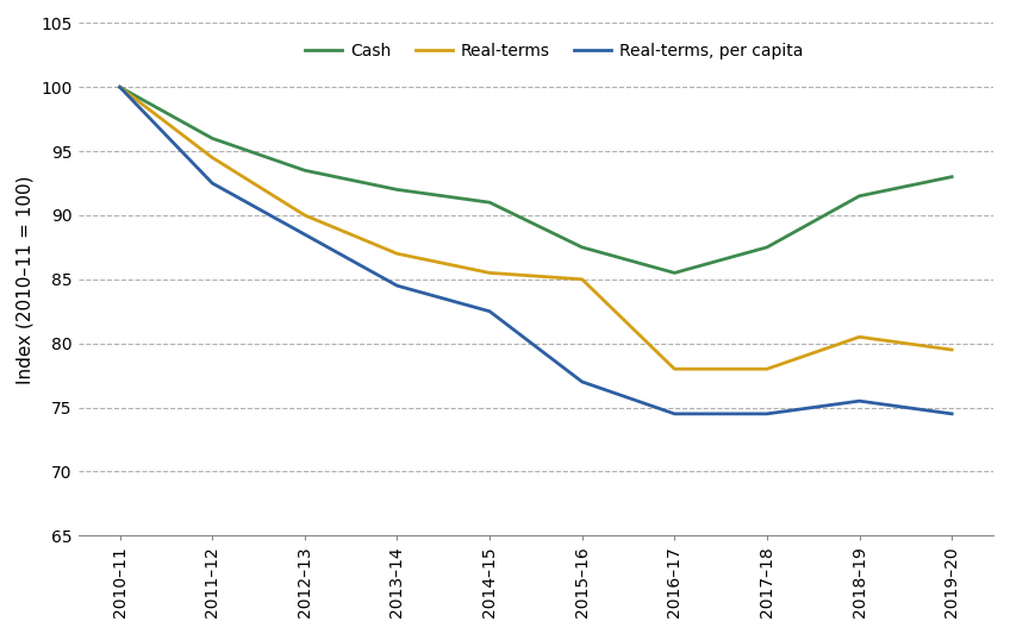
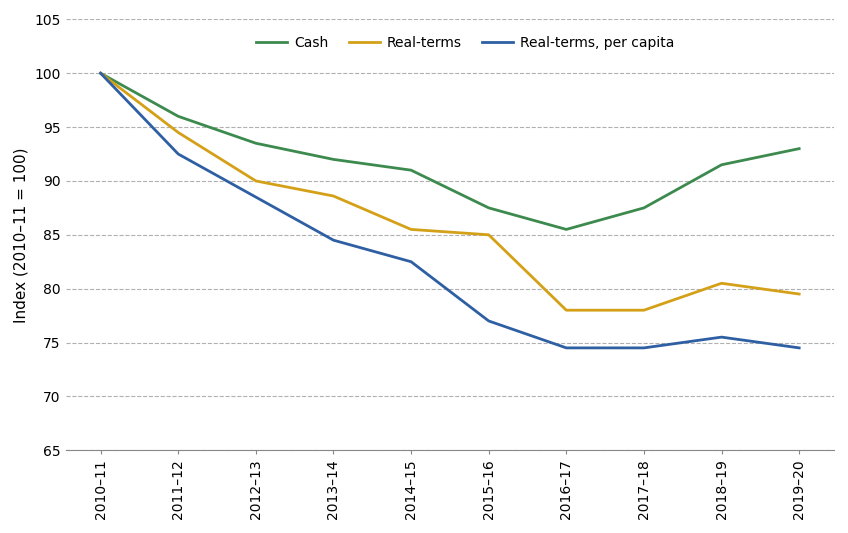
Real-terms/2013–14: 87.0 -> 88.6
